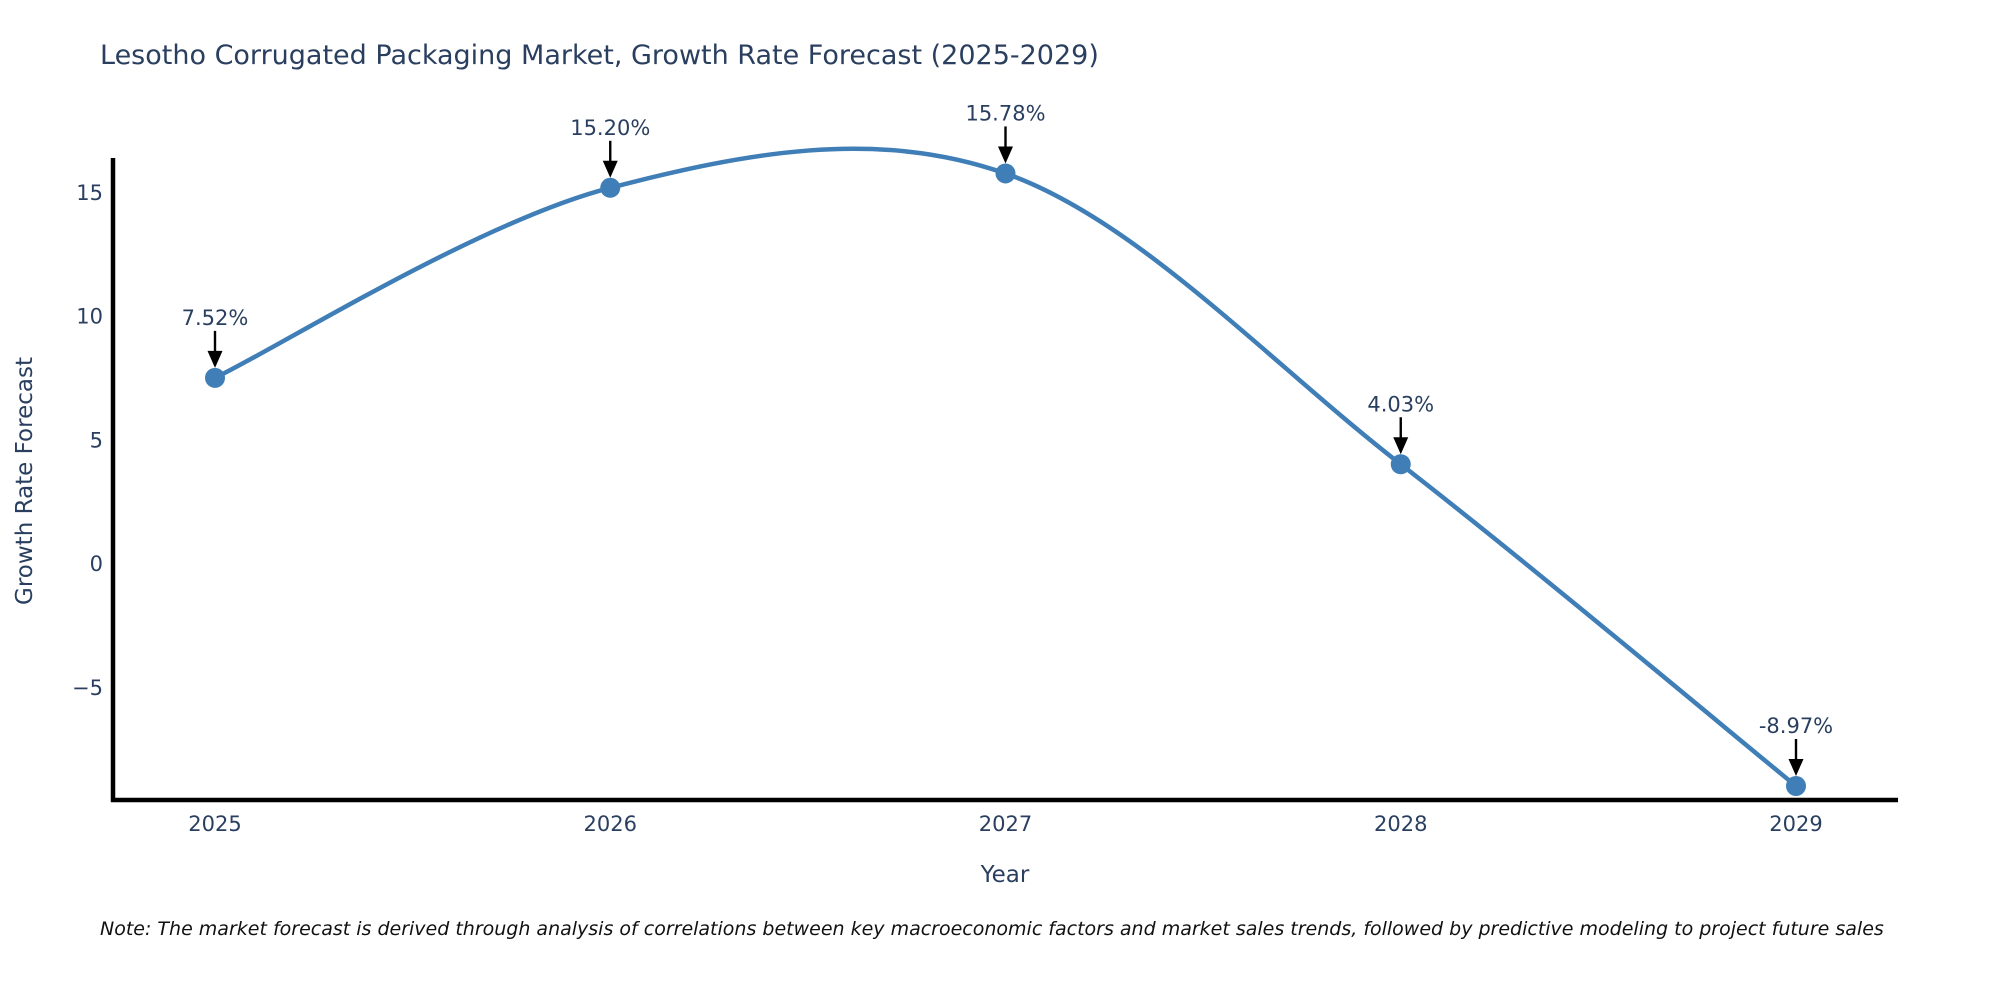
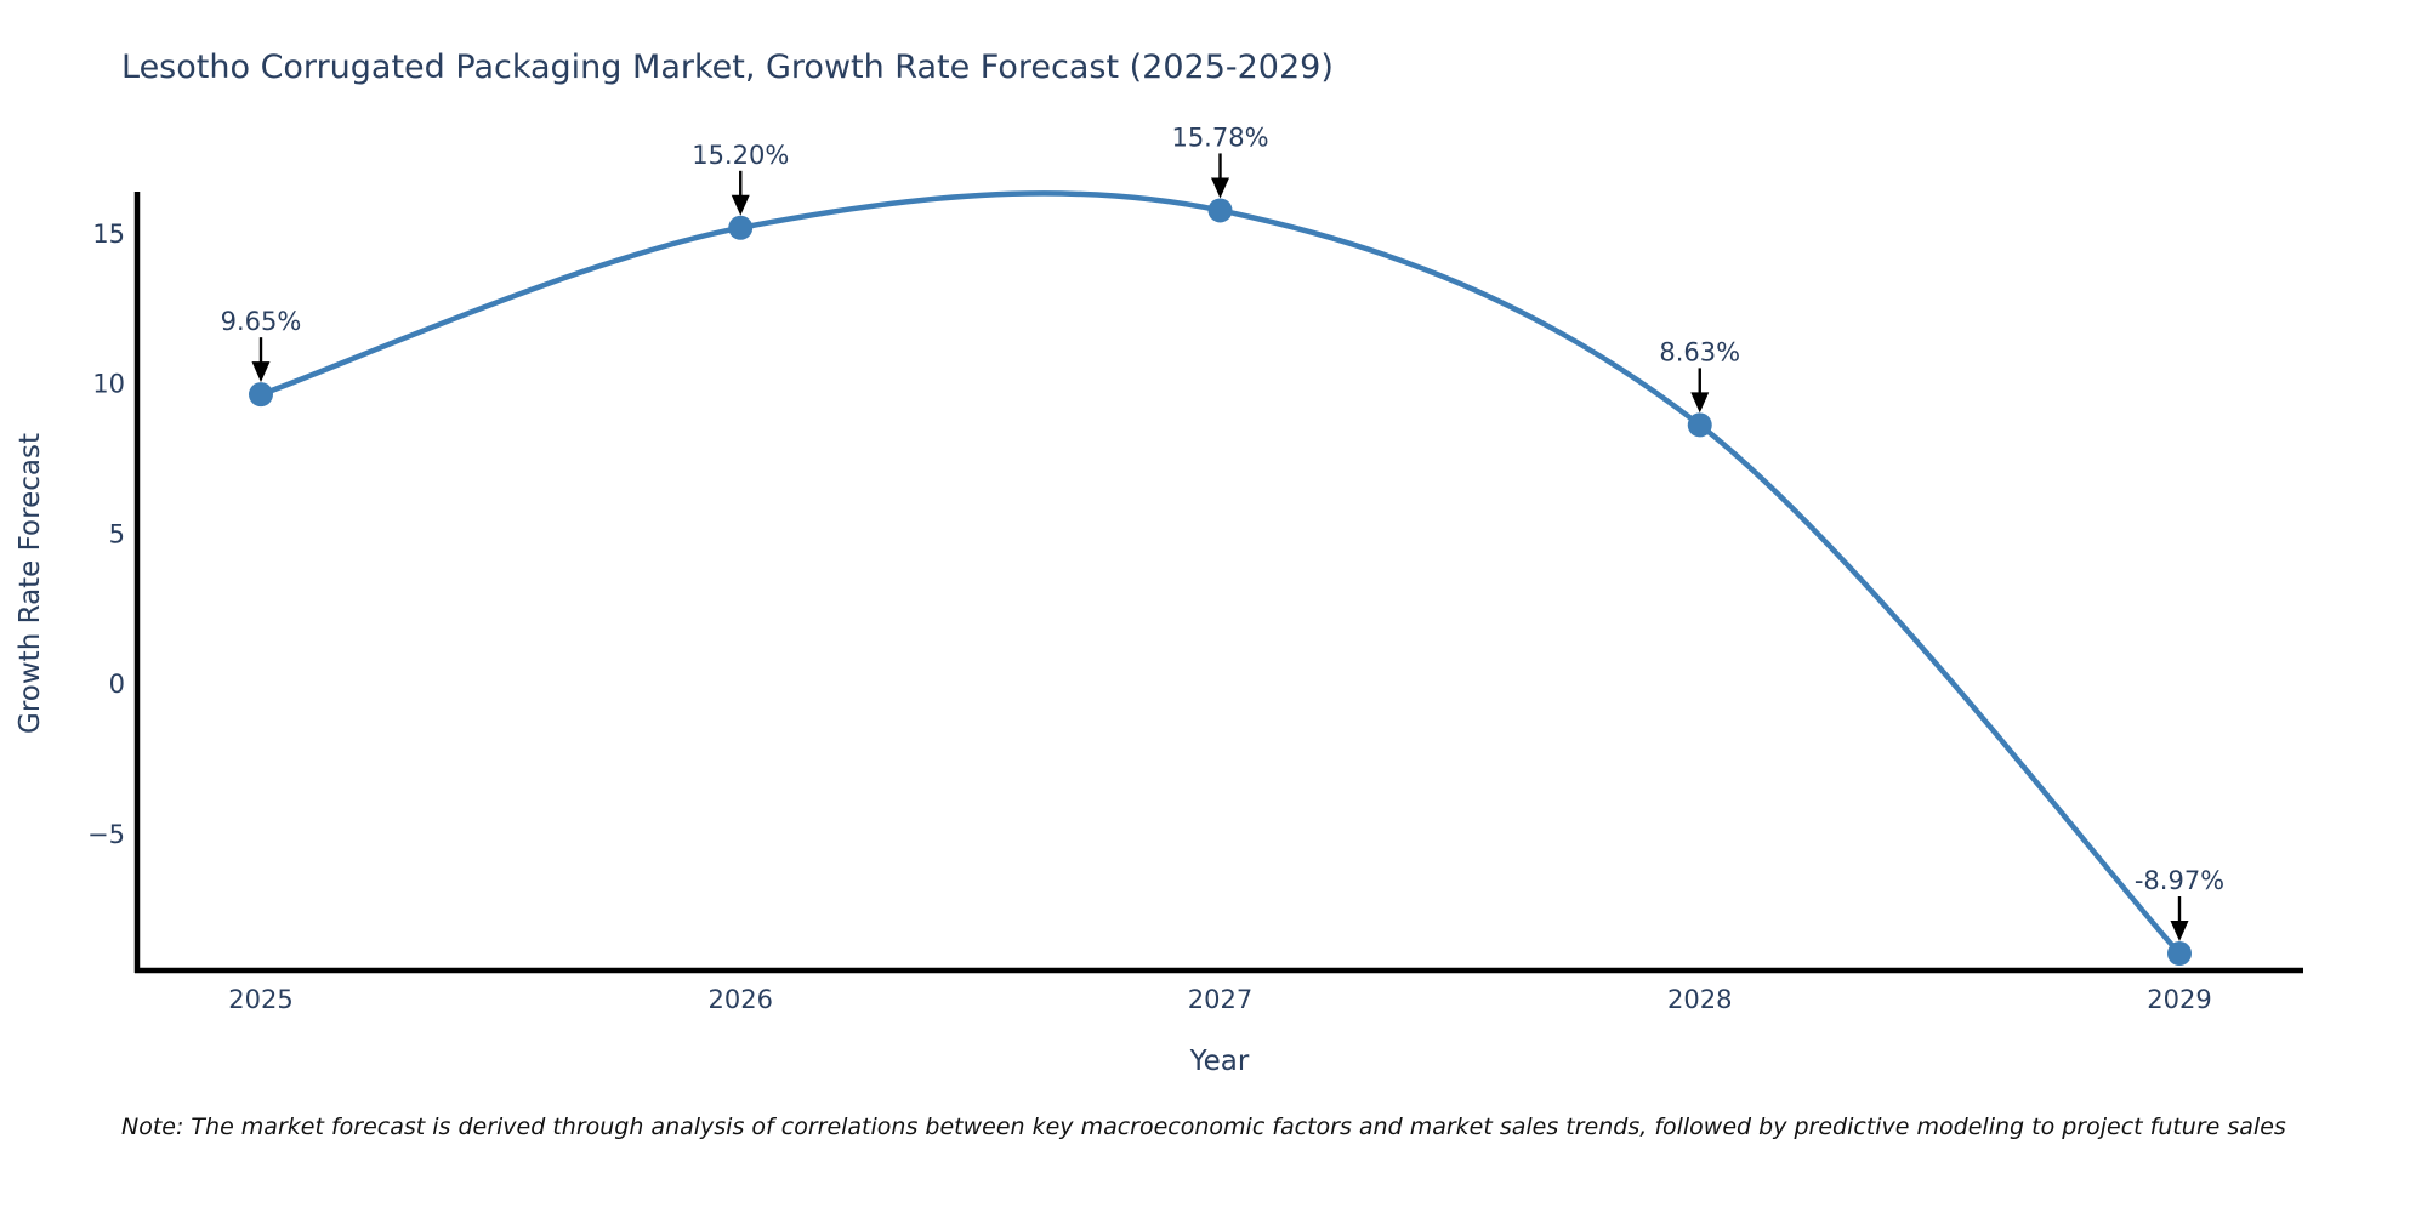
2025: 7.52% -> 9.65%
2028: 4.03% -> 8.63%
